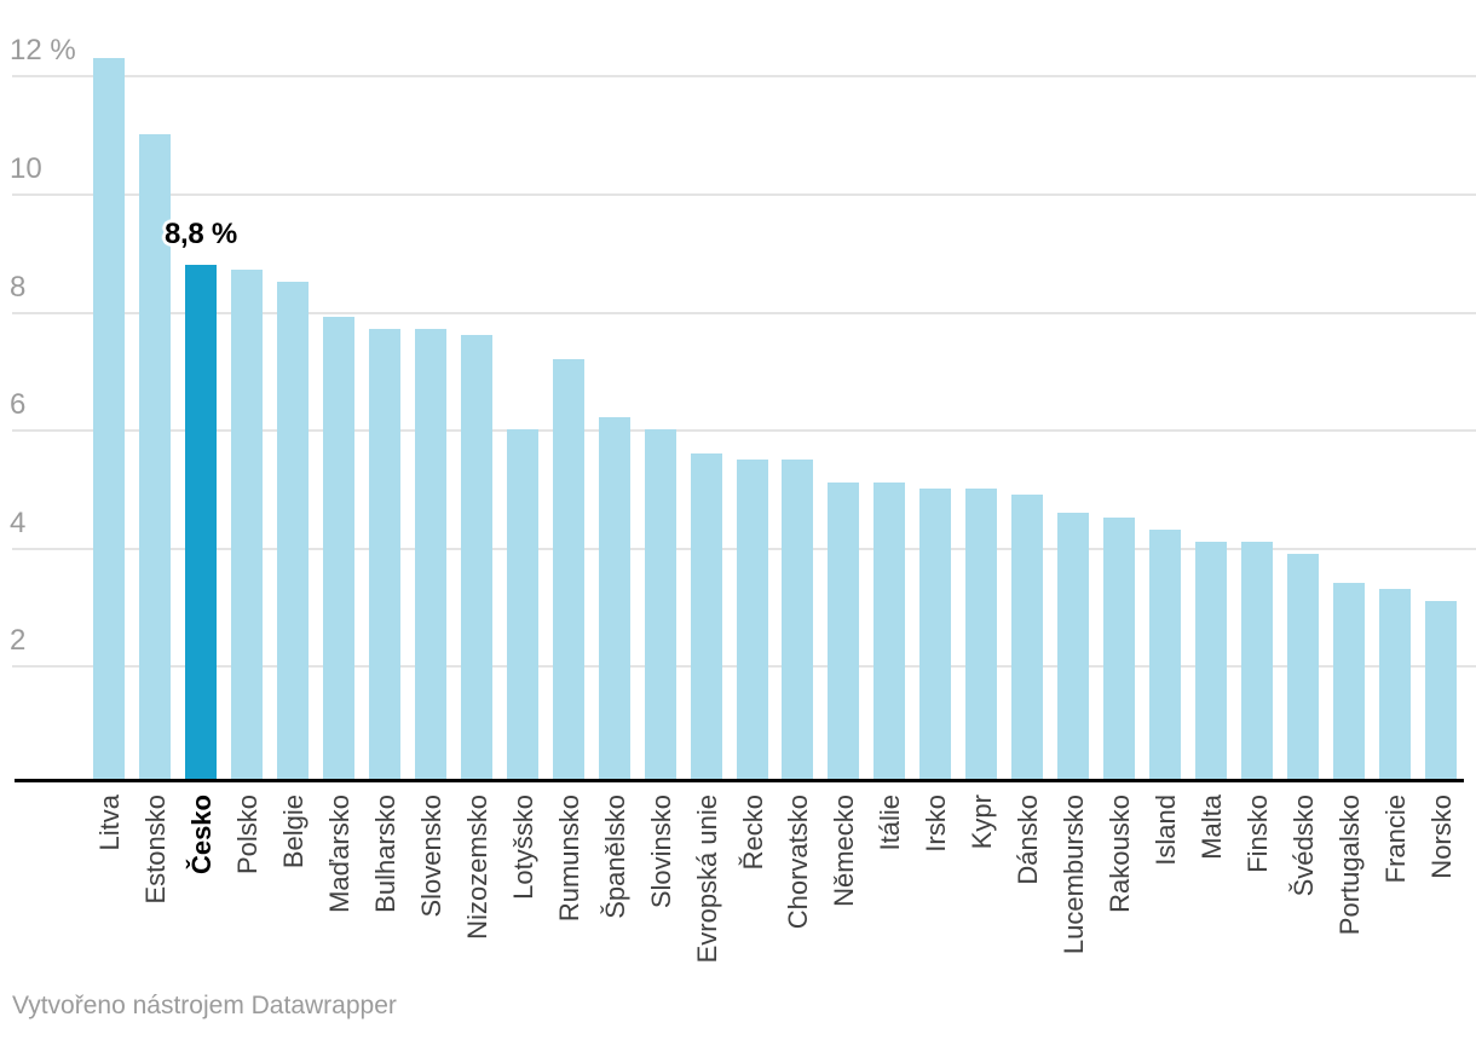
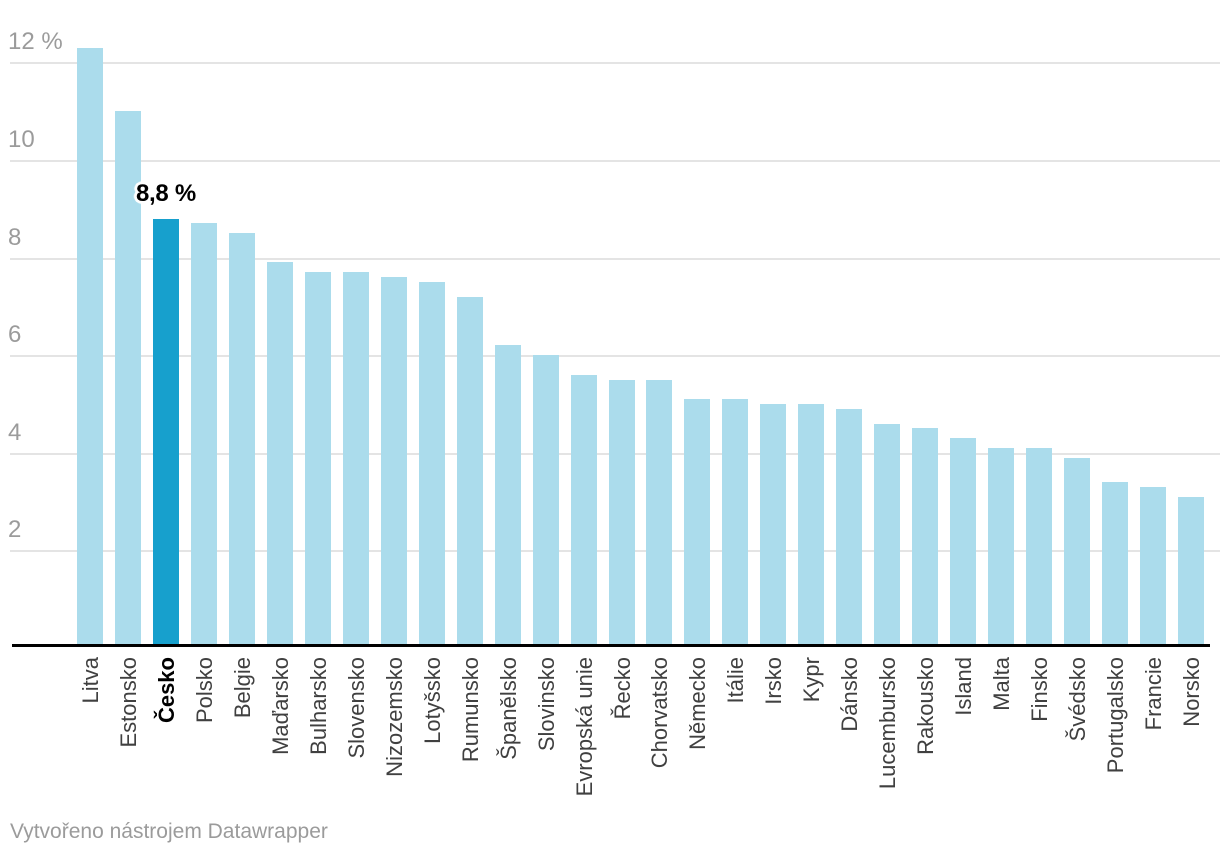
Lotyšsko: 6.0% -> 7.5%
